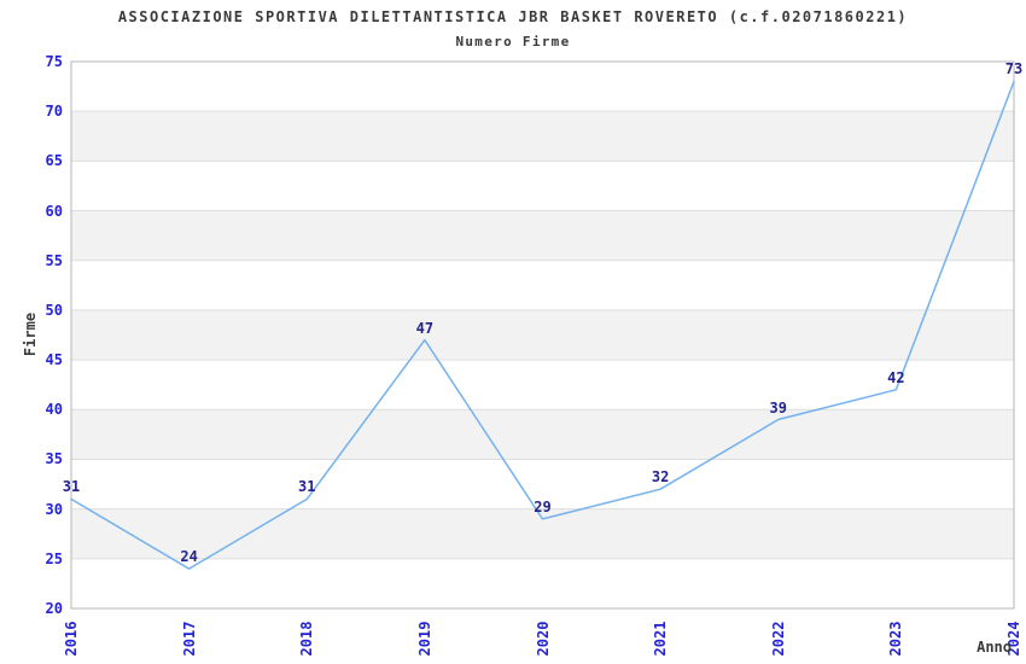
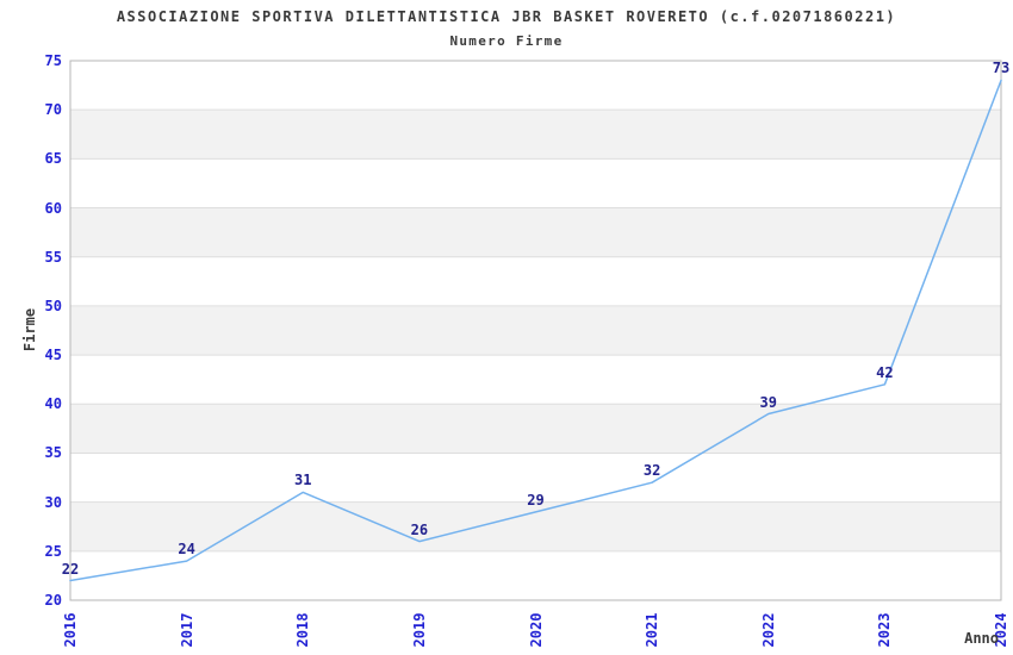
2016: 31 -> 22
2019: 47 -> 26
